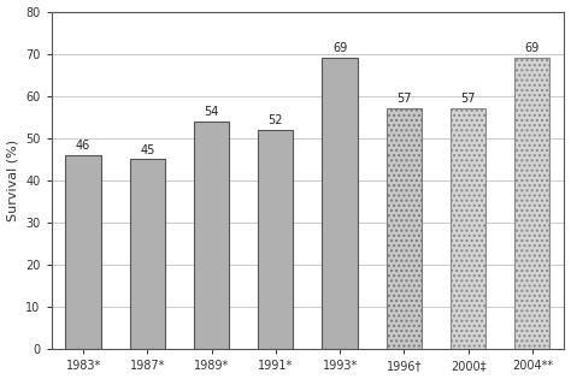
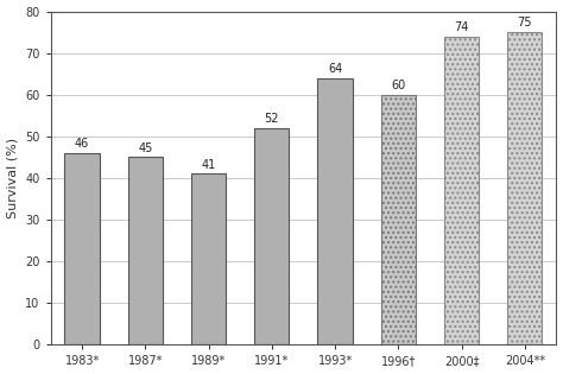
1989*: 54 -> 41
1993*: 69 -> 64
1996†: 57 -> 60
2000‡: 57 -> 74
2004**: 69 -> 75
